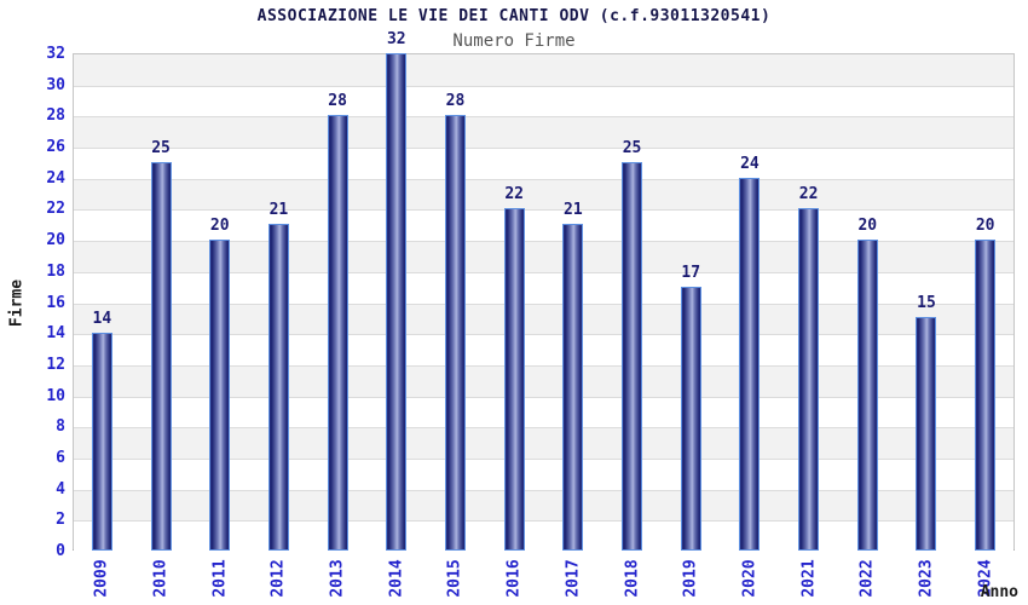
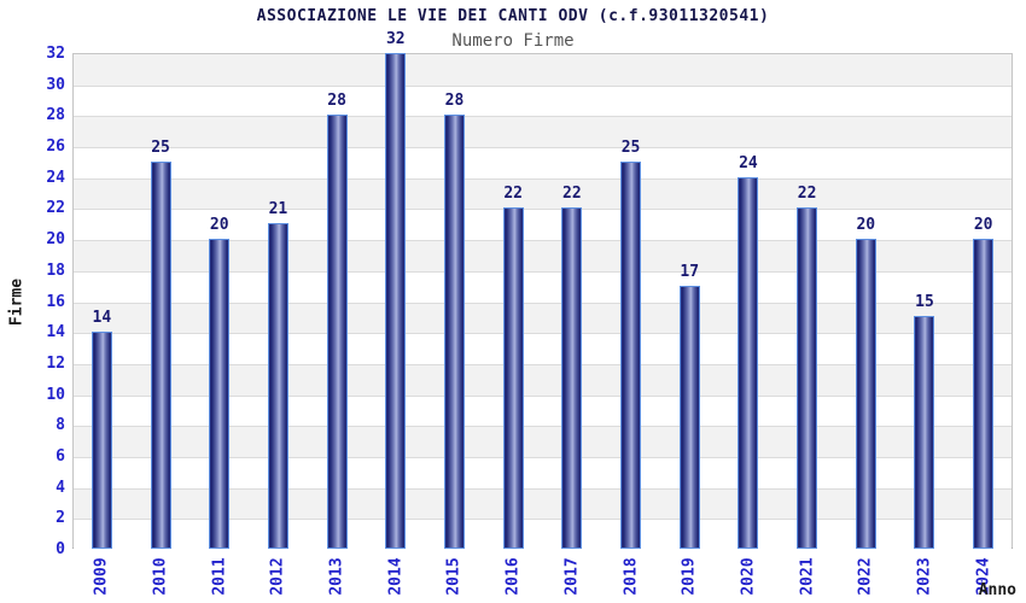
2017: 21 -> 22
